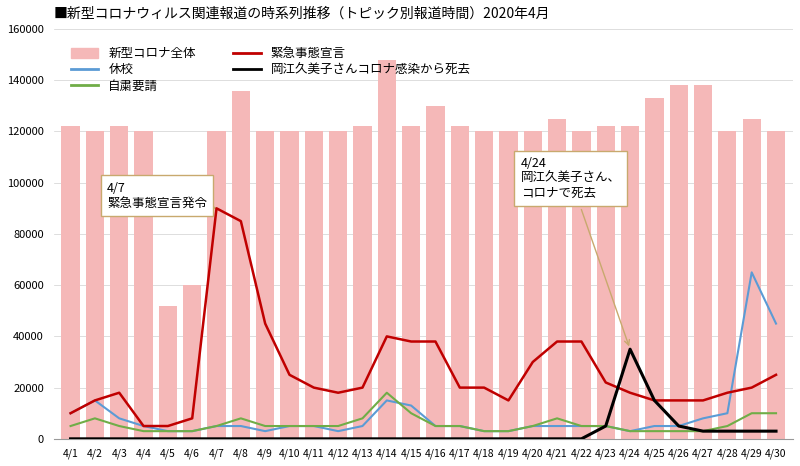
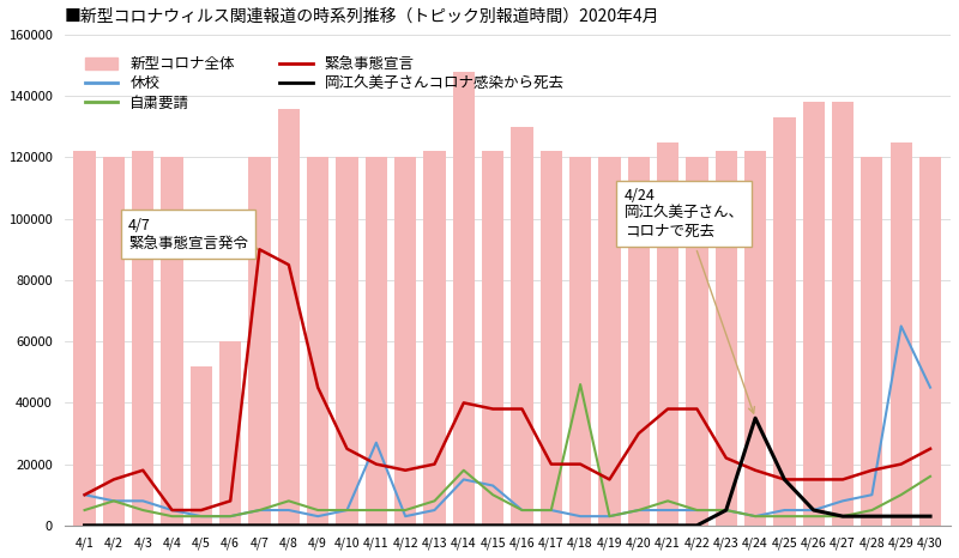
休校/4/2: 15000 -> 8000
休校/4/11: 5000 -> 27000
自粛要請/4/18: 3000 -> 46000
自粛要請/4/30: 10000 -> 16000
